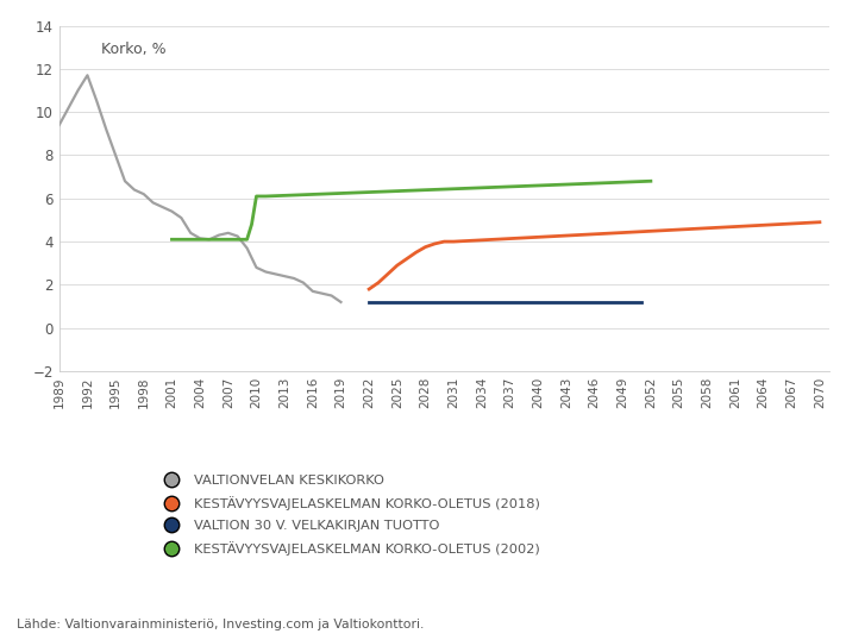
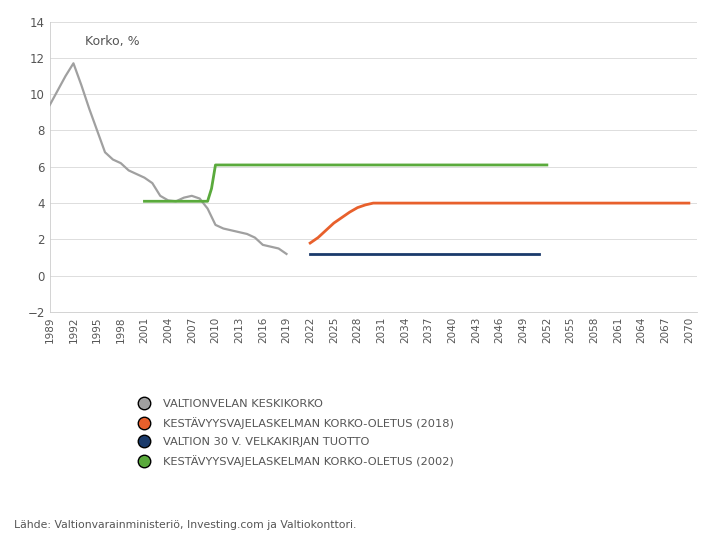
KESTÄVYYSVAJELASKELMAN KORKO-OLETUS (2002)/2052: 6.8 -> 6.1
KESTÄVYYSVAJELASKELMAN KORKO-OLETUS (2018)/2070: 4.9 -> 4.0
